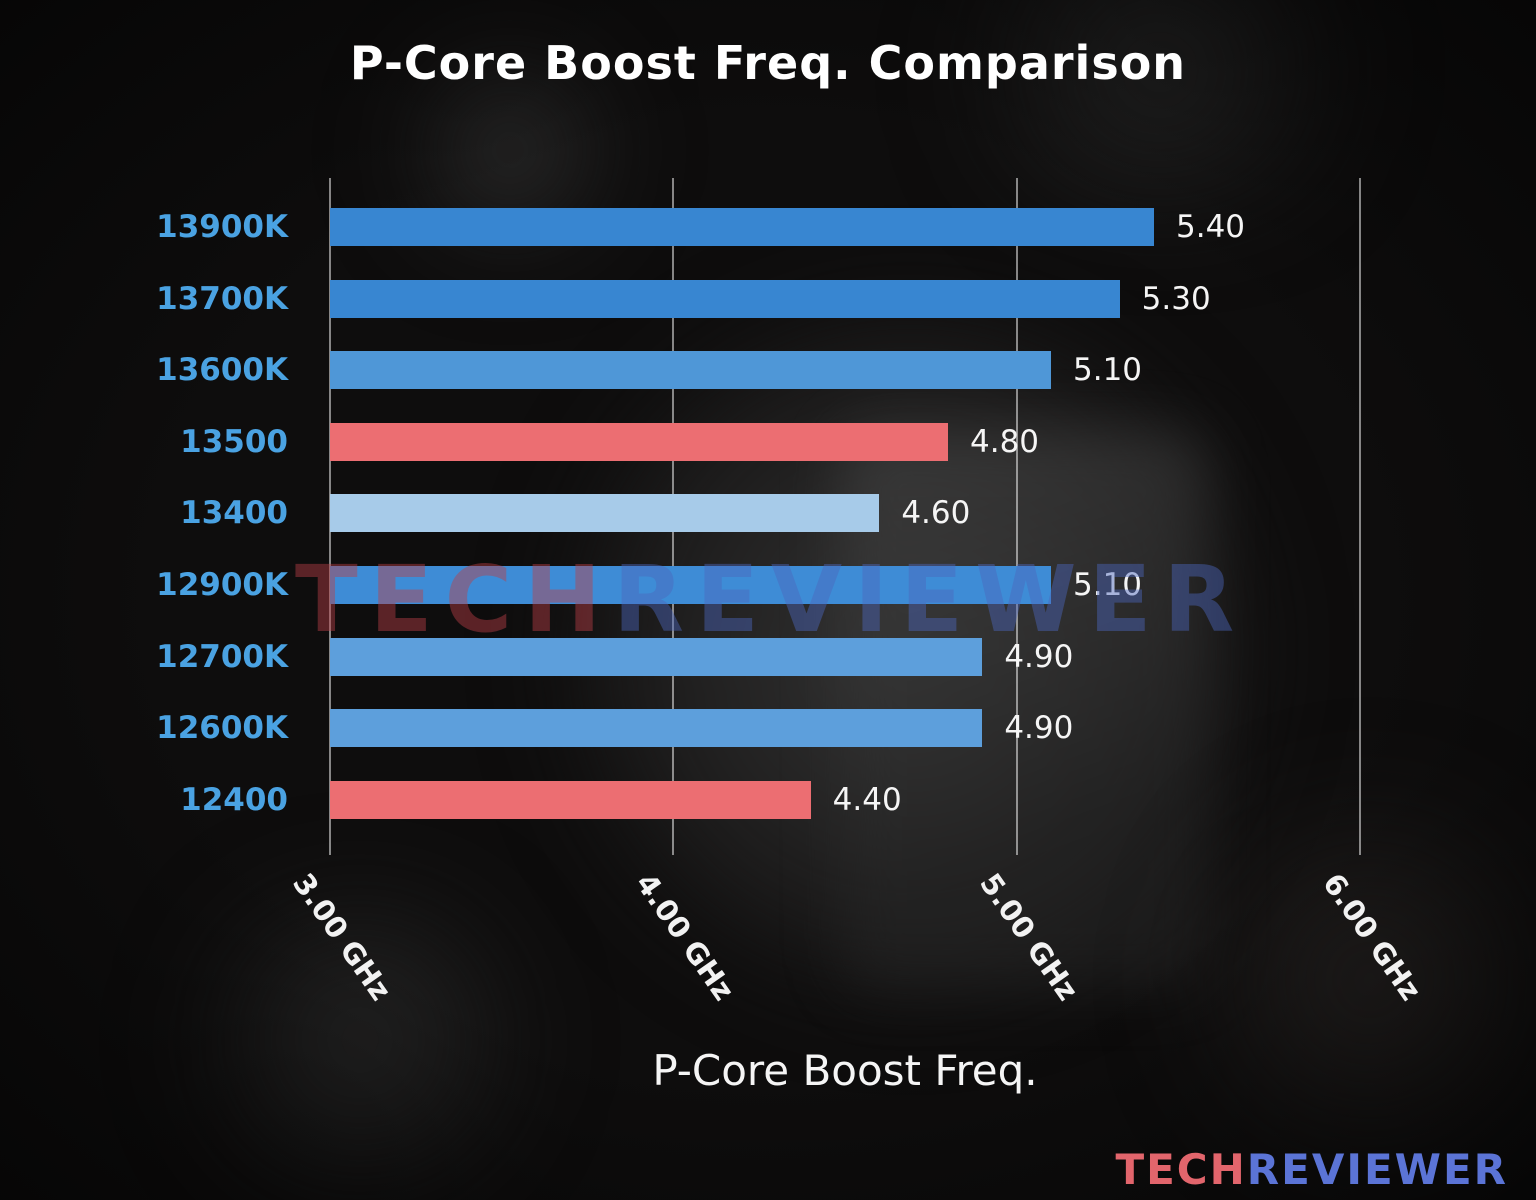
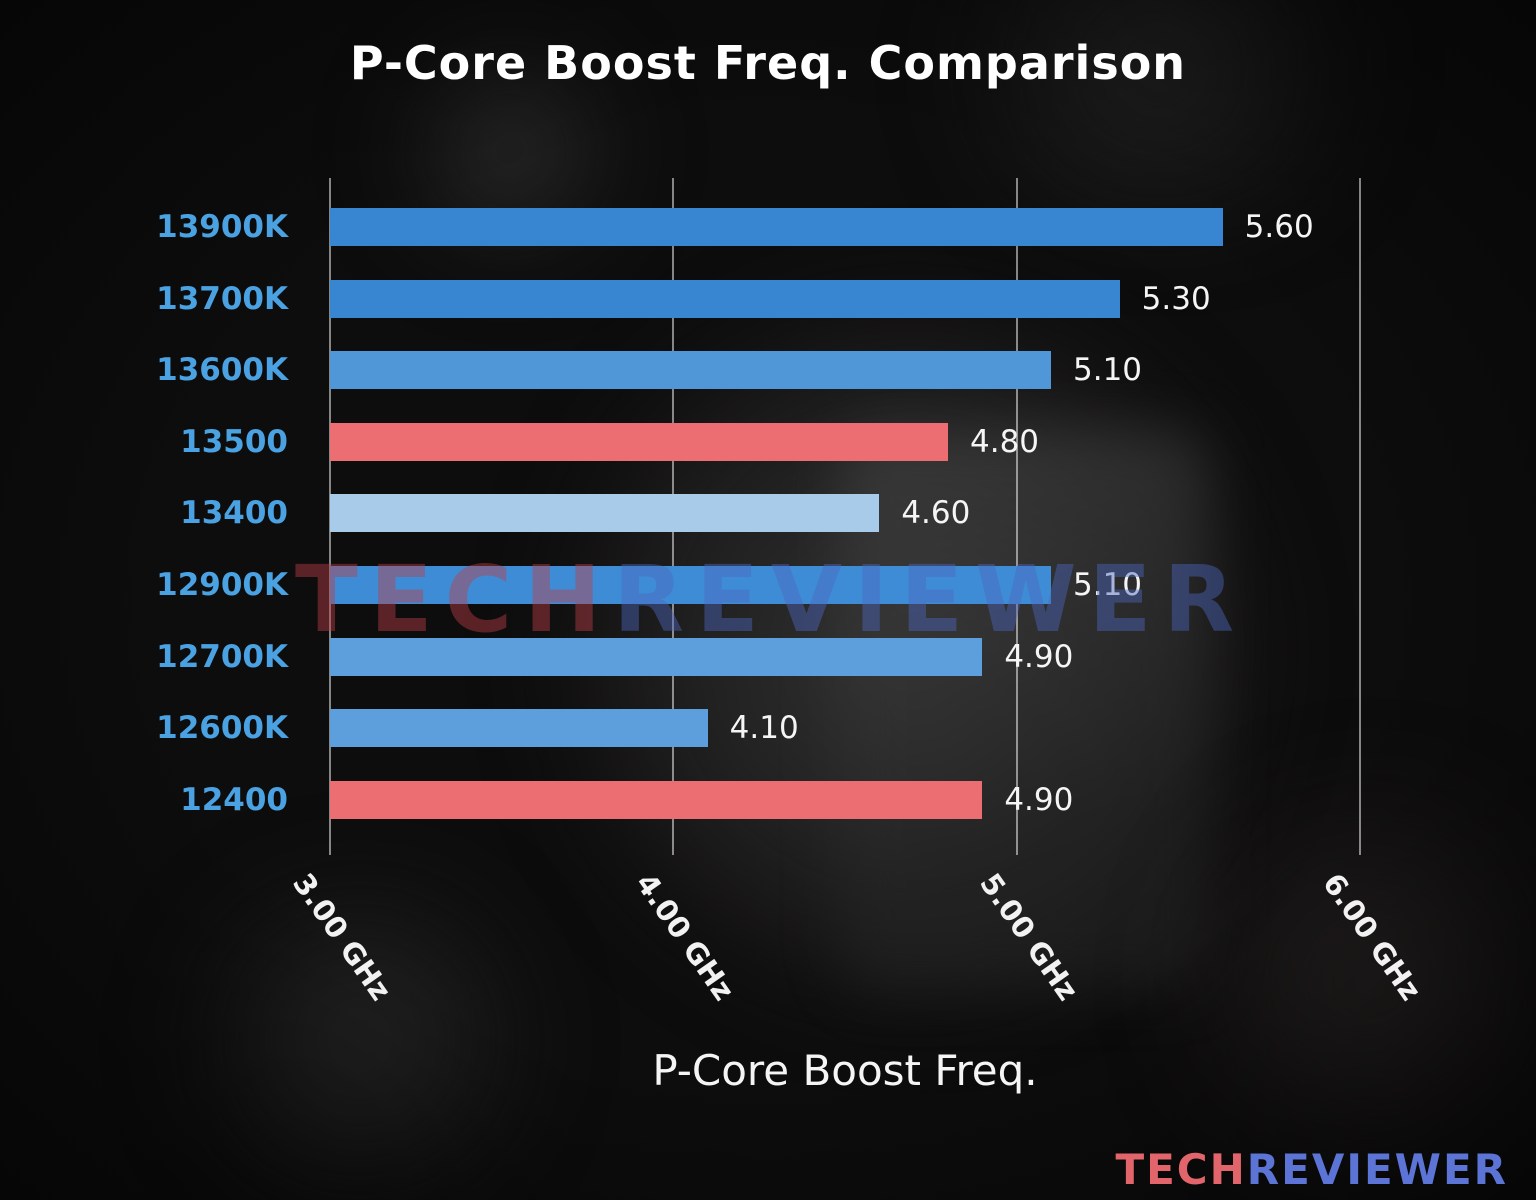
13900K: 5.40 -> 5.60
12600K: 4.90 -> 4.10
12400: 4.40 -> 4.90
